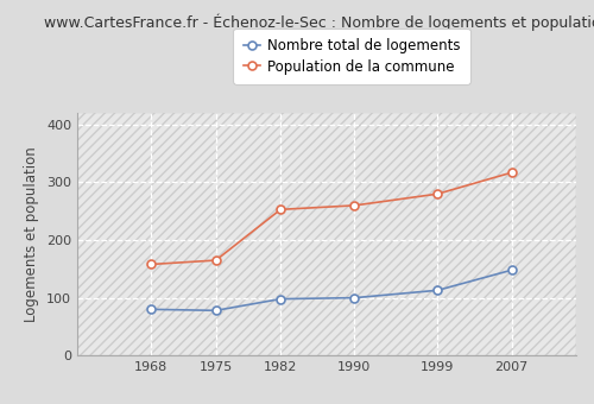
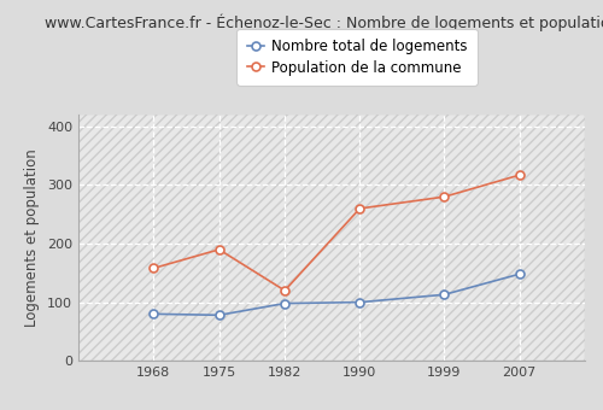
Population de la commune/1975: 165 -> 190
Population de la commune/1982: 253 -> 120
